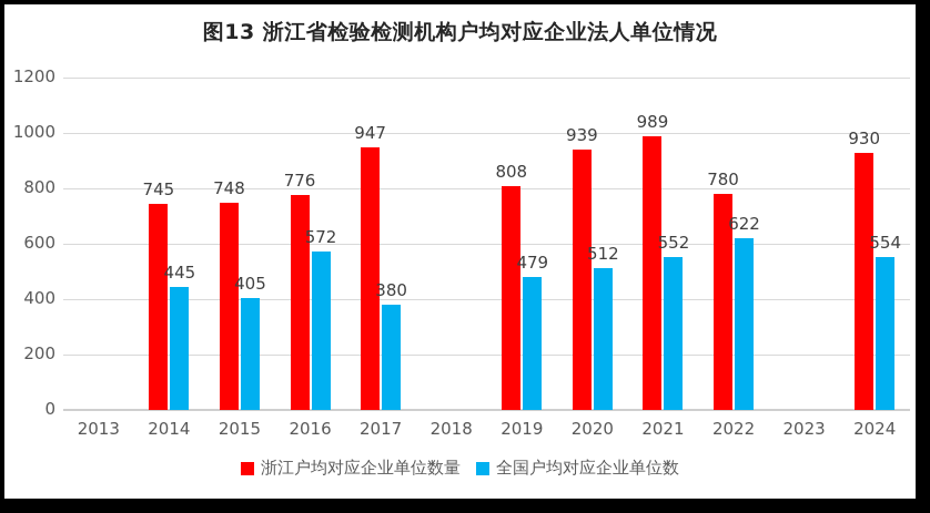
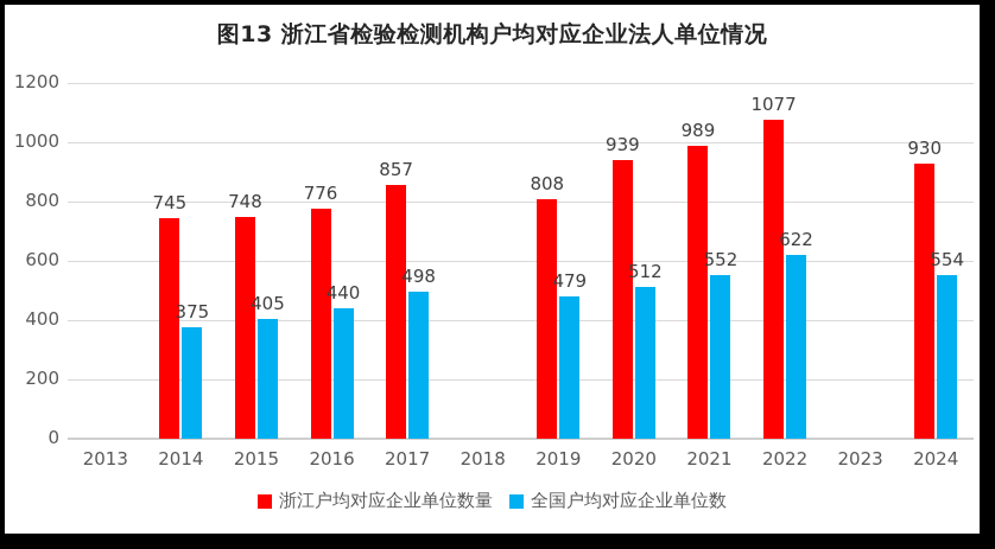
全国户均对应企业单位数/2014: 445 -> 375
全国户均对应企业单位数/2016: 572 -> 440
浙江户均对应企业单位数量/2017: 947 -> 857
全国户均对应企业单位数/2017: 380 -> 498
浙江户均对应企业单位数量/2022: 780 -> 1077
